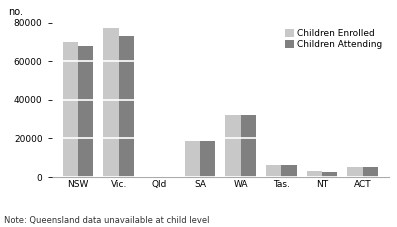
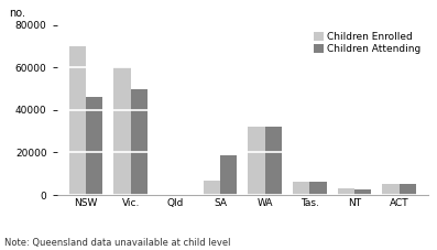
Children Attending/NSW: 68000 -> 46000
Children Enrolled/Vic.: 77000 -> 60000
Children Attending/Vic.: 73000 -> 50000
Children Enrolled/SA: 18000 -> 7000
